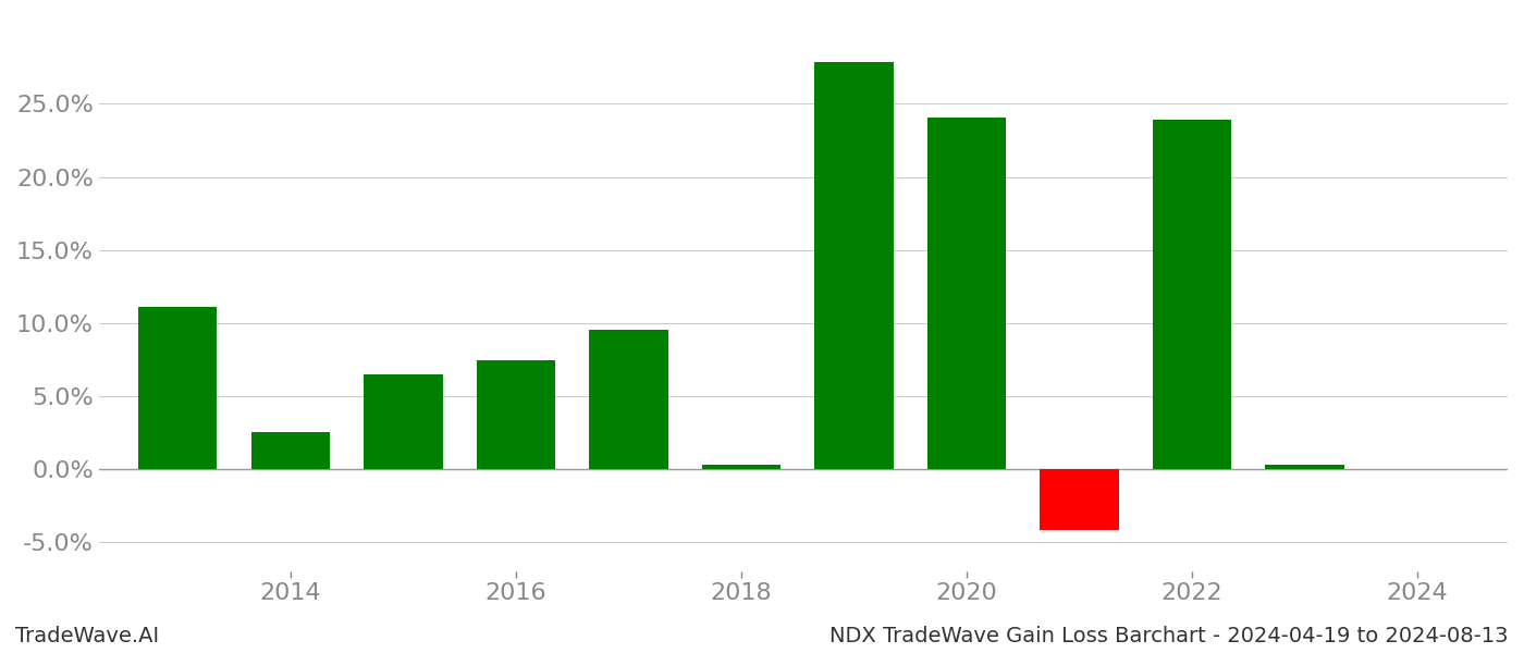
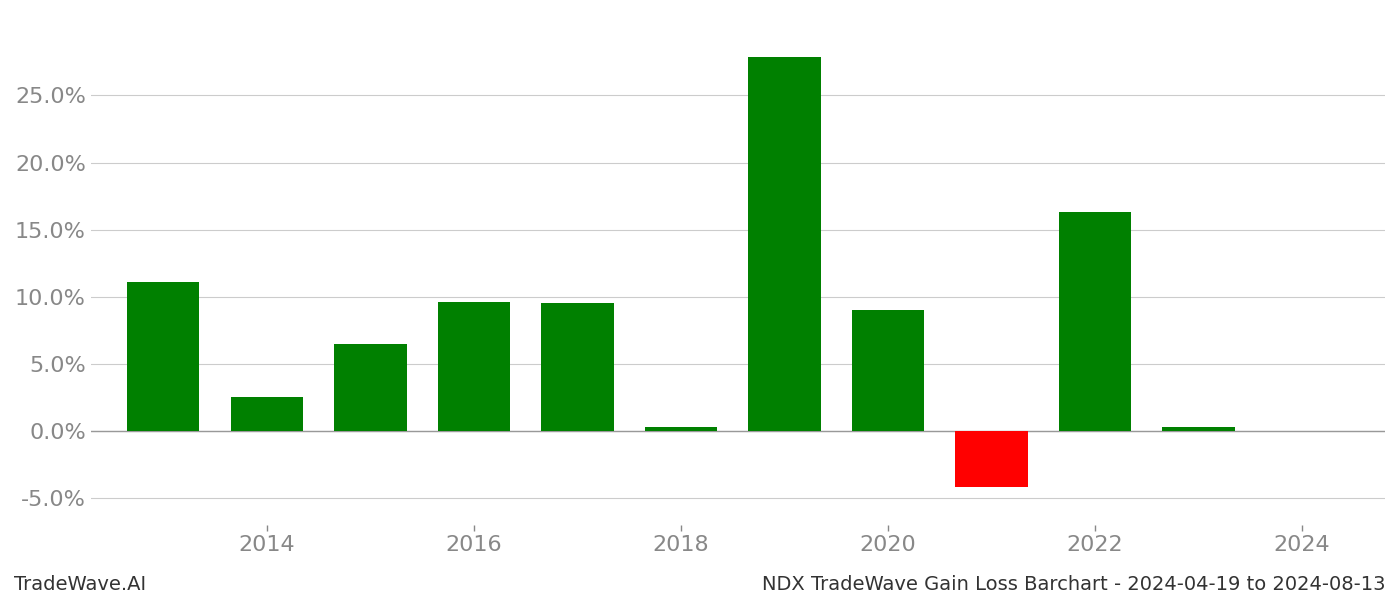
2016: 7.4% -> 9.6%
2020: 24.1% -> 9.0%
2022: 23.9% -> 16.3%
